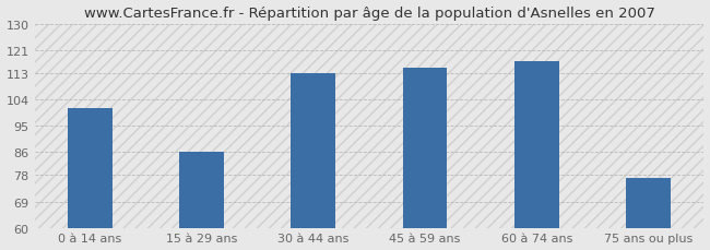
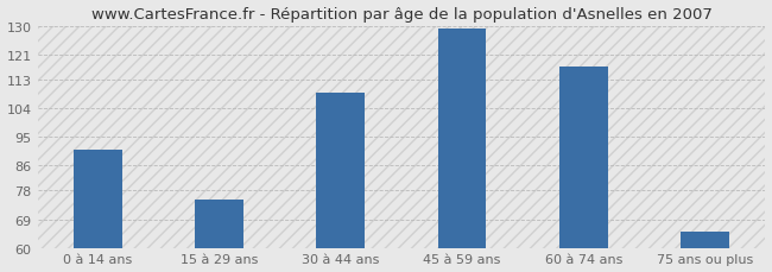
0 à 14 ans: 101 -> 91
15 à 29 ans: 86 -> 75
30 à 44 ans: 113 -> 109
45 à 59 ans: 115 -> 129
75 ans ou plus: 77 -> 65
